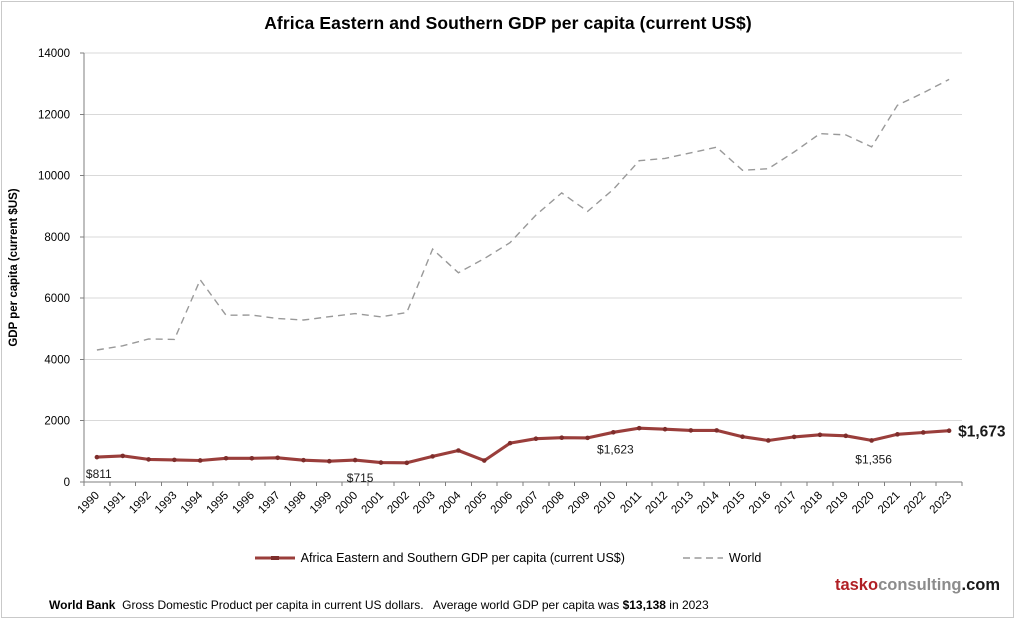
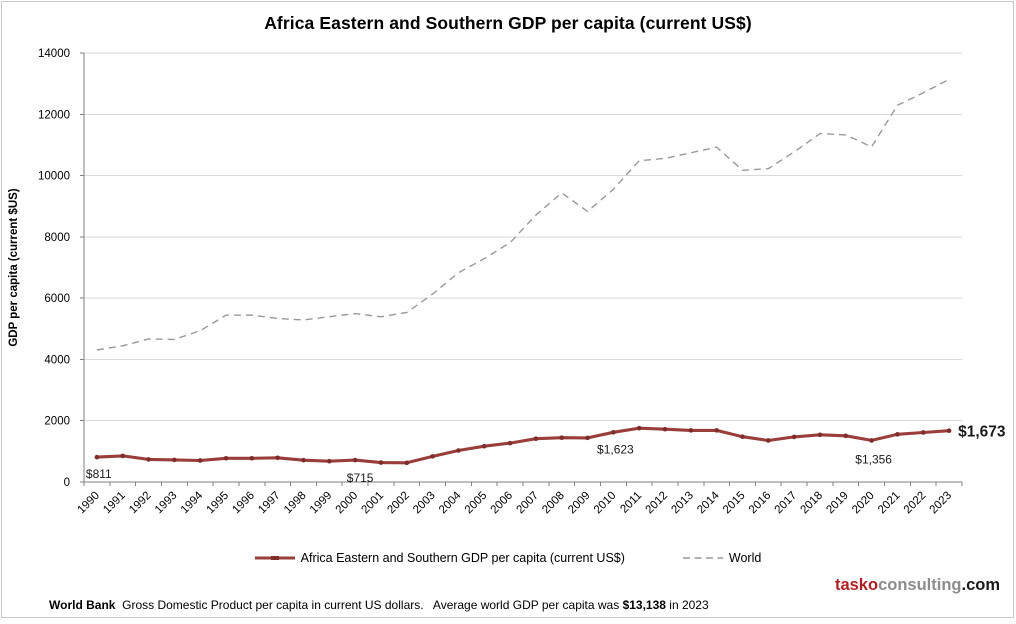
World/1994: 6600 -> 4900
World/2003: 7600 -> 6100
Africa Eastern and Southern GDP per capita (current US$)/2005: 700 -> 1200
